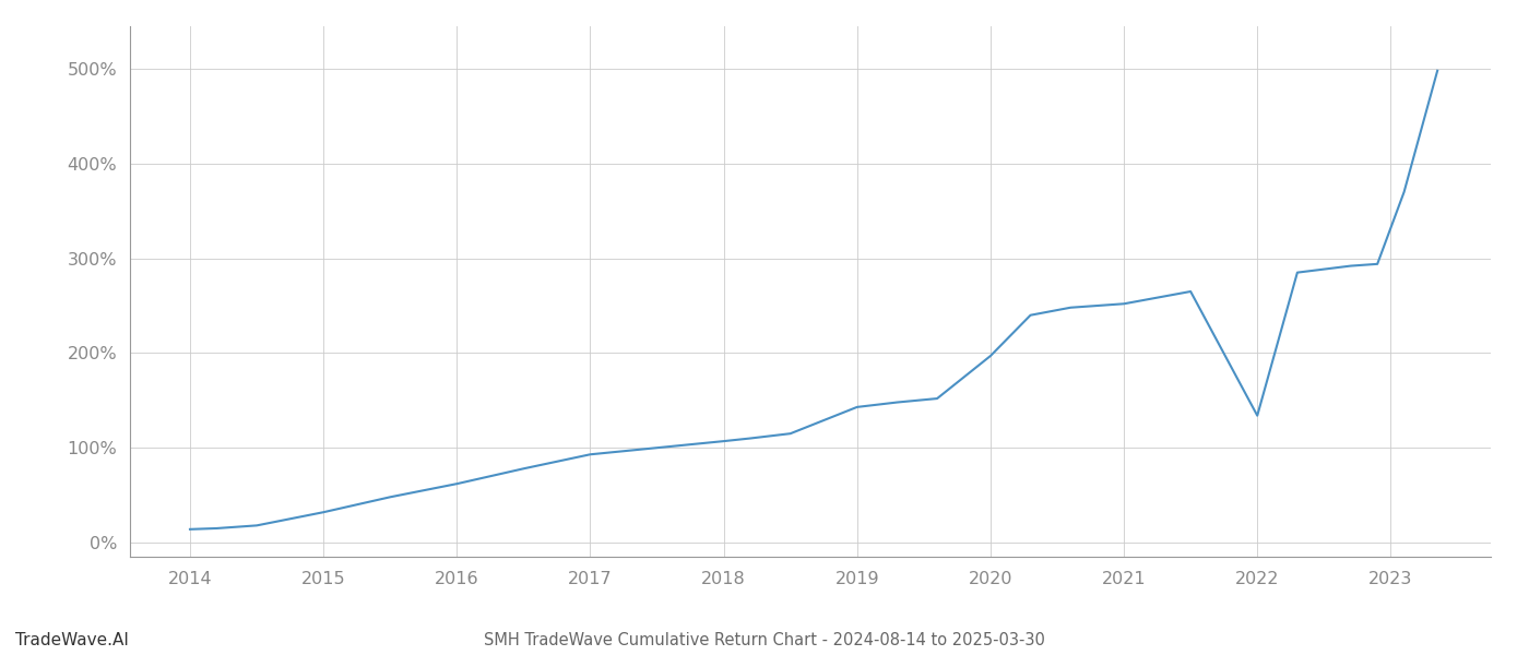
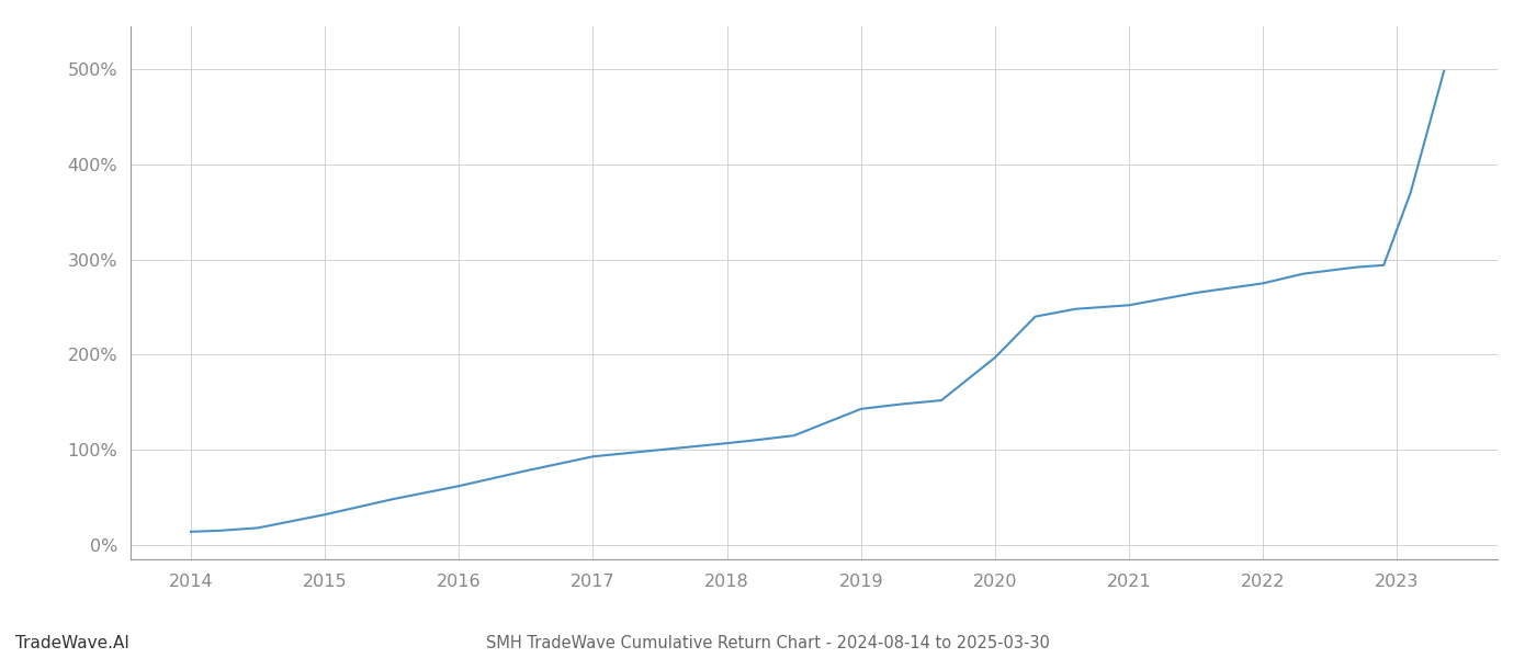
2022: 134% -> 275%
